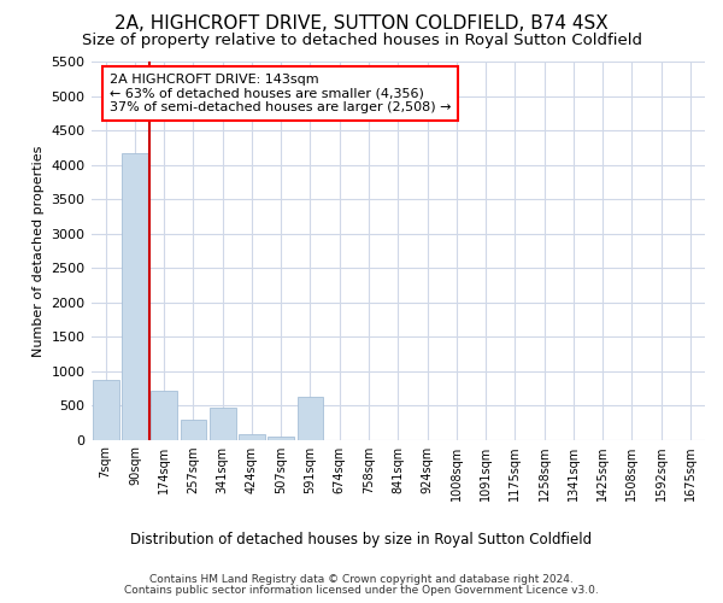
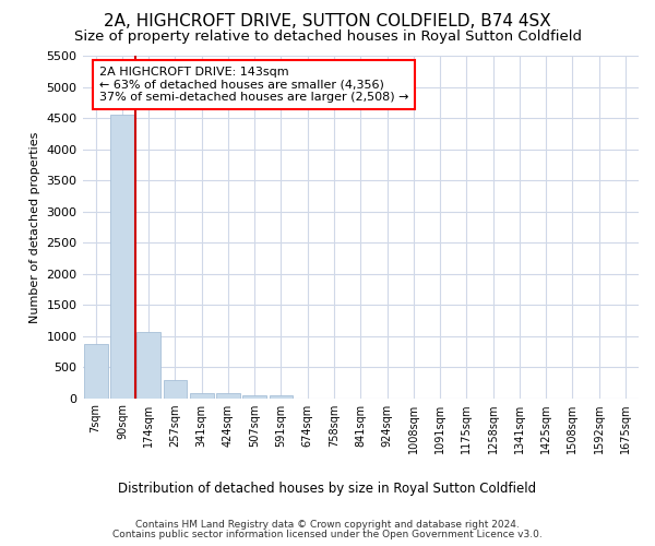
90sqm: 4180 -> 4560
174sqm: 720 -> 1060
341sqm: 460 -> 80
591sqm: 620 -> 60
